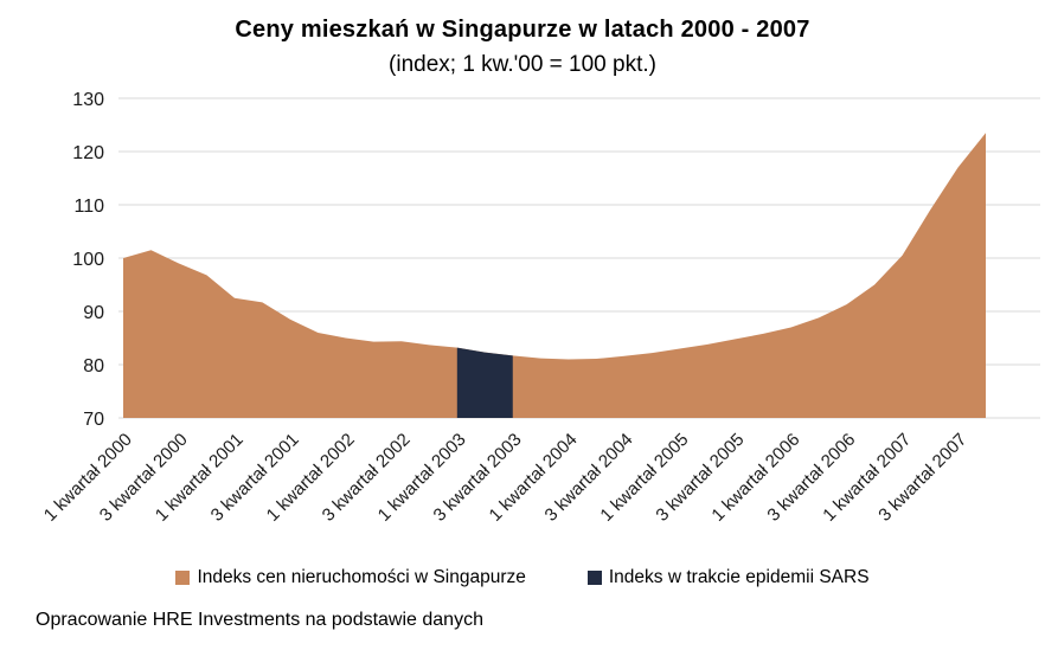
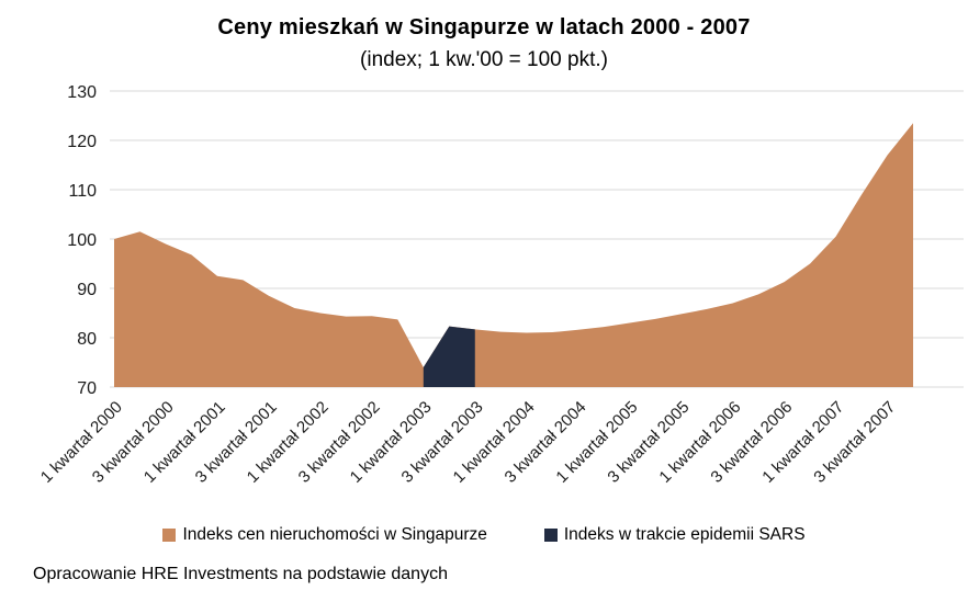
1 kwartał 2003: 83 -> 74
